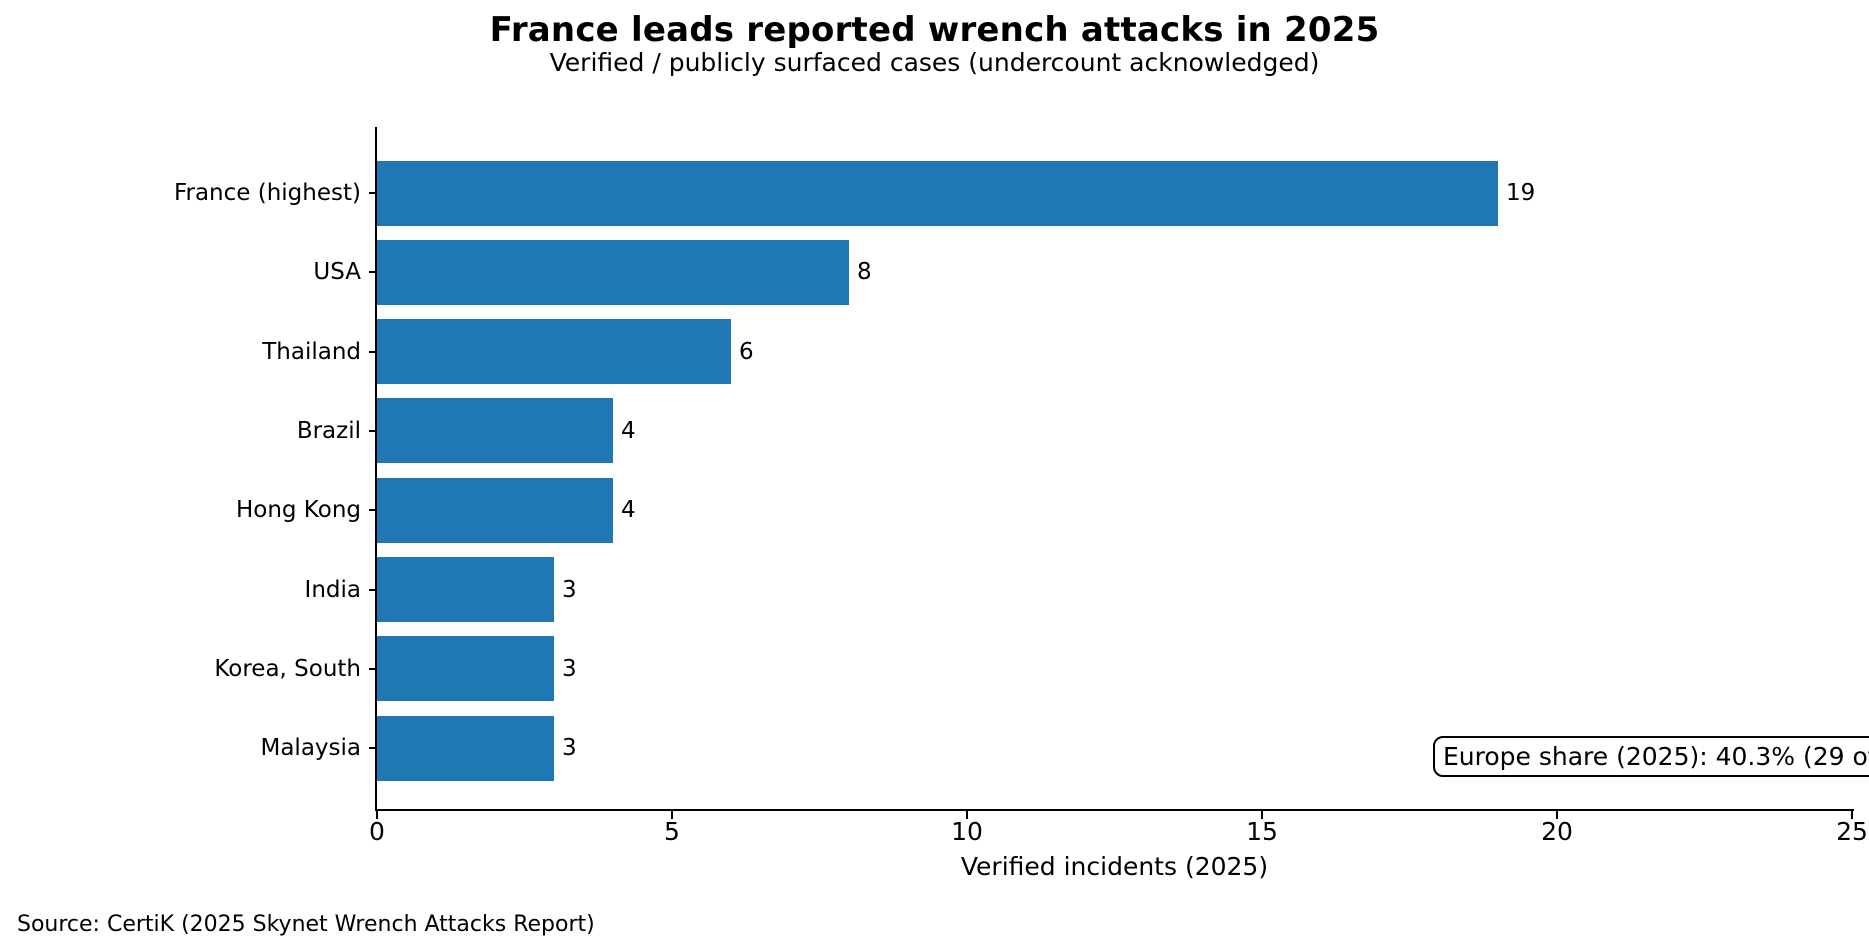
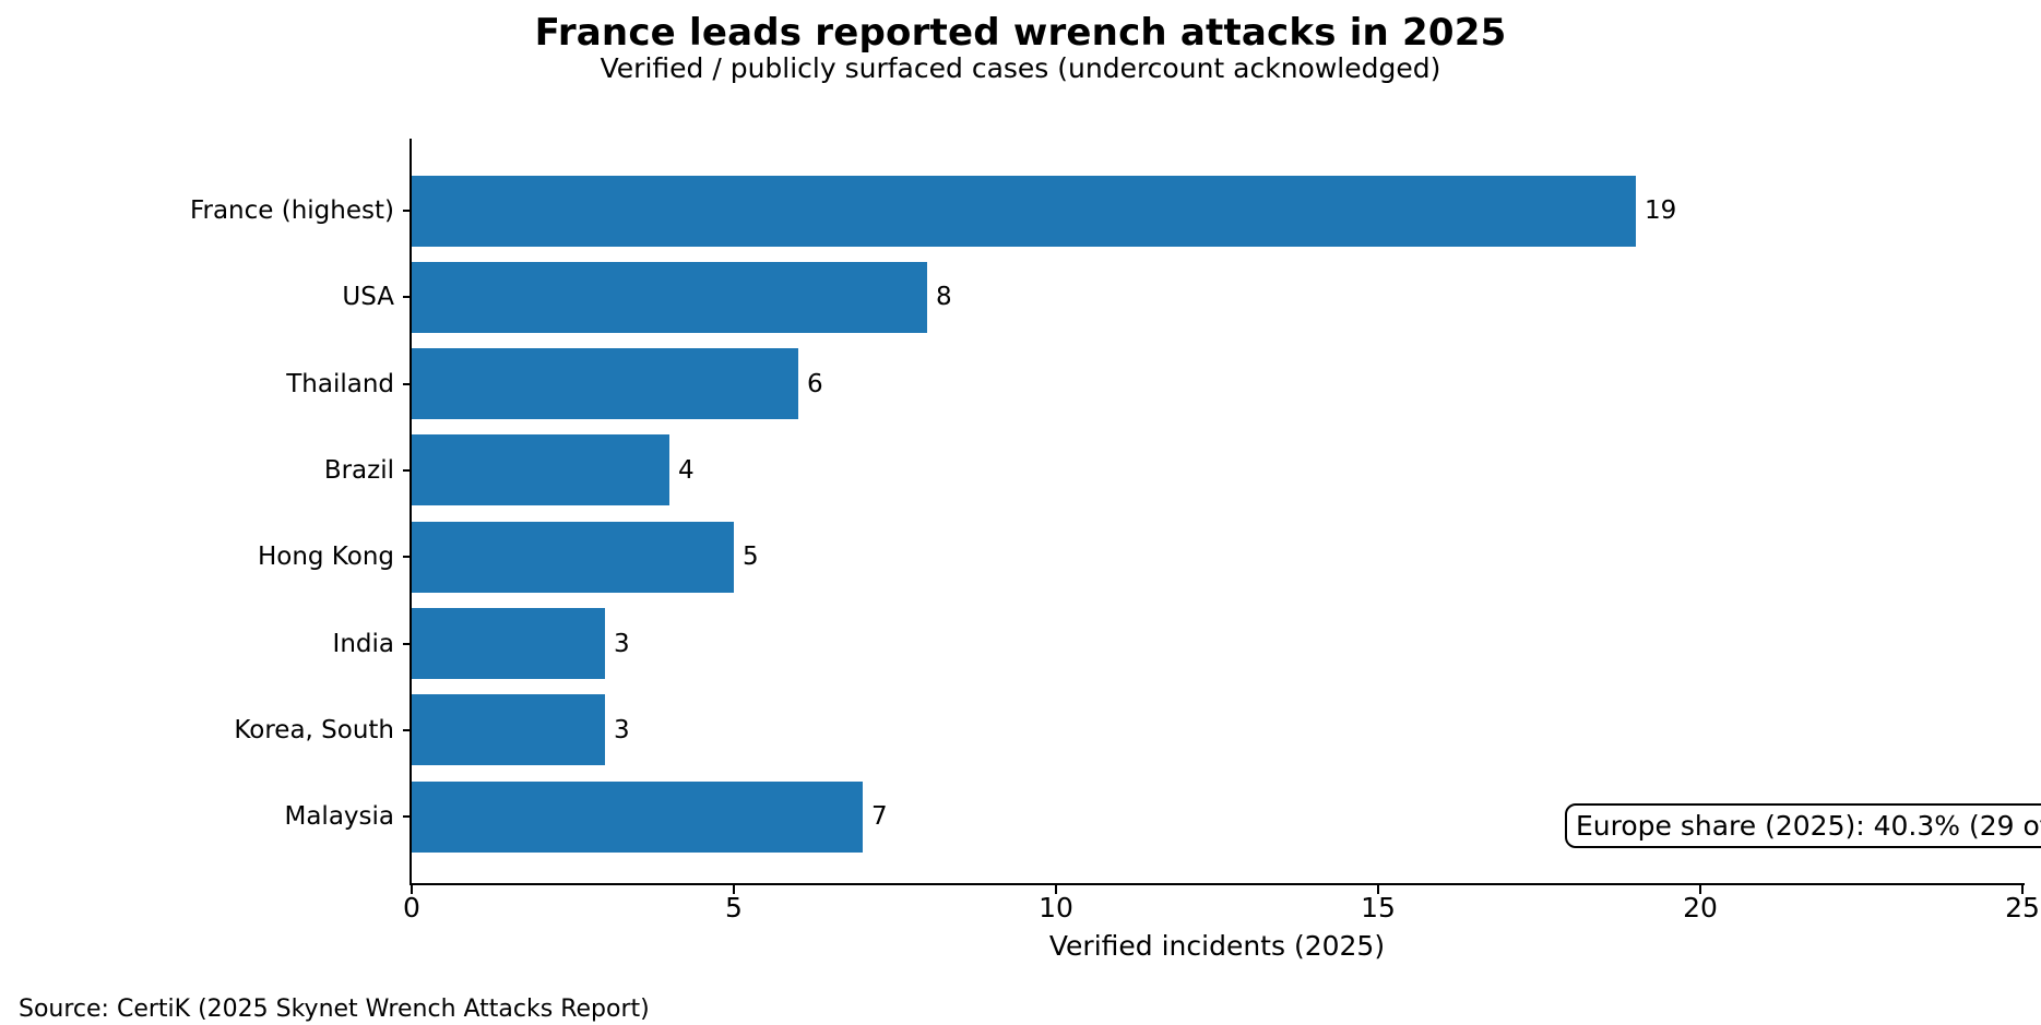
Hong Kong: 4 -> 5
Malaysia: 3 -> 7
